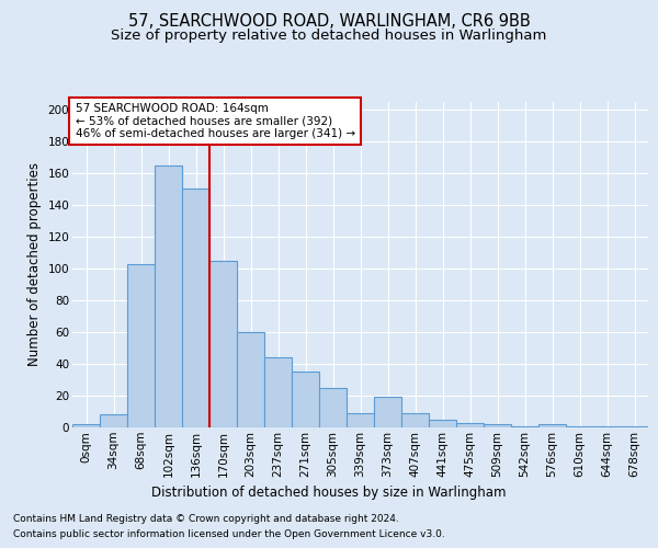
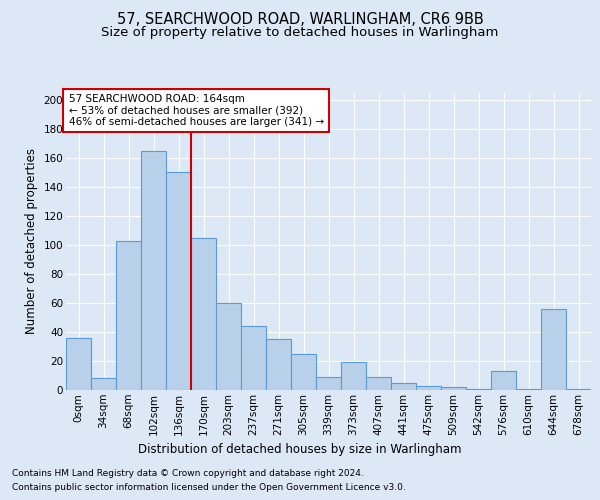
0sqm: 2 -> 36
576sqm: 2 -> 13
644sqm: 1 -> 56
